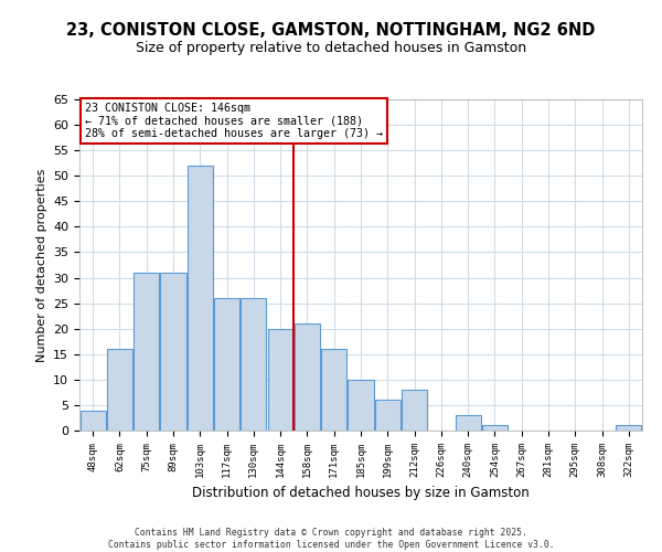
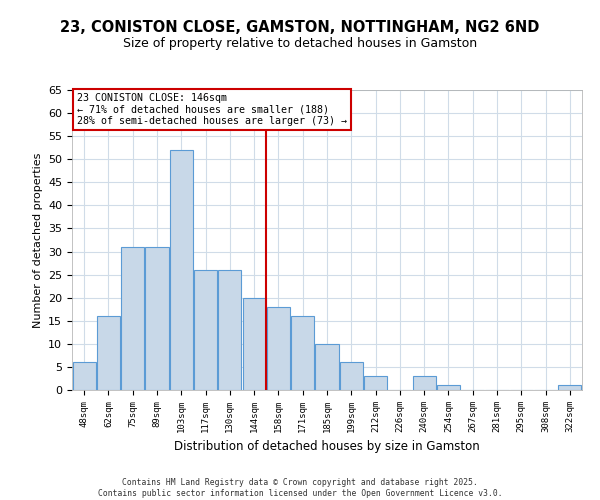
48sqm: 4 -> 6
158sqm: 21 -> 18
212sqm: 8 -> 3
